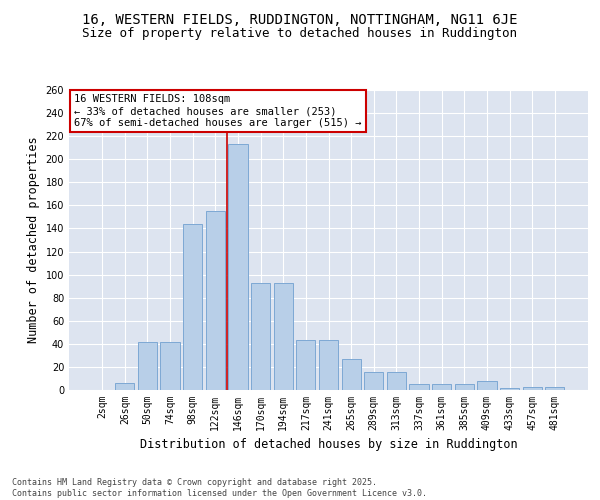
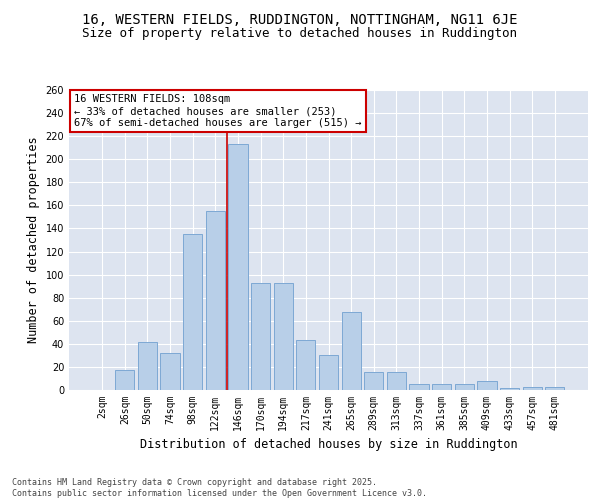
26sqm: 6 -> 17
74sqm: 42 -> 32
98sqm: 144 -> 135
241sqm: 43 -> 30
265sqm: 27 -> 68
